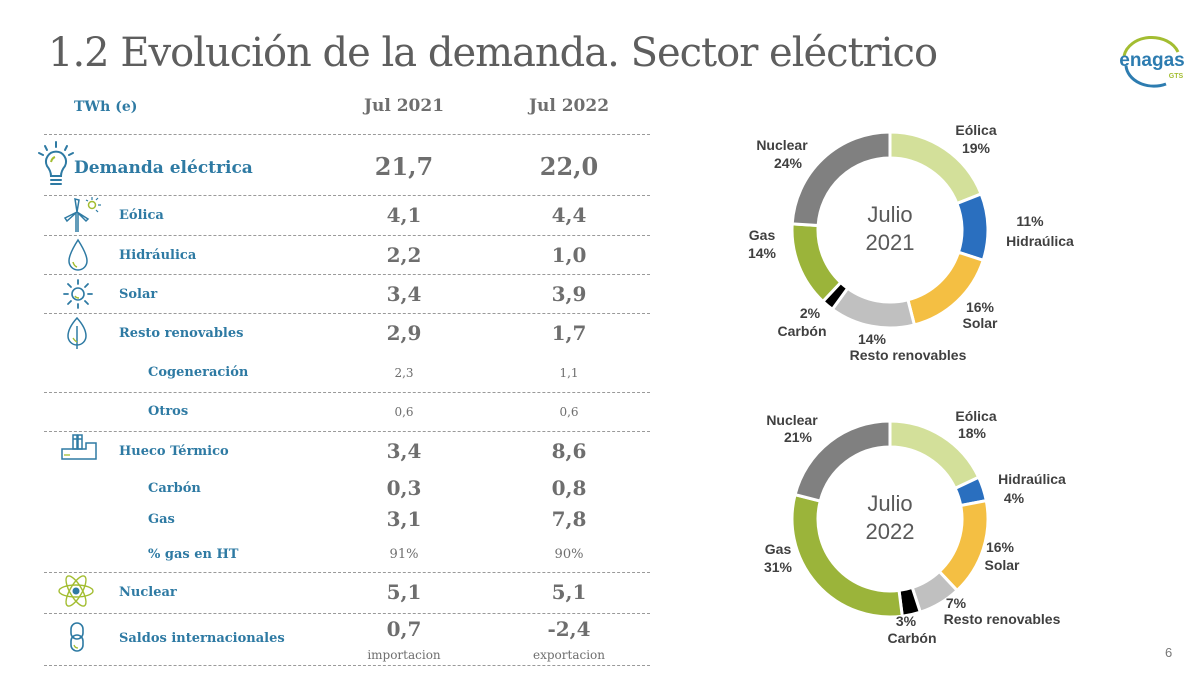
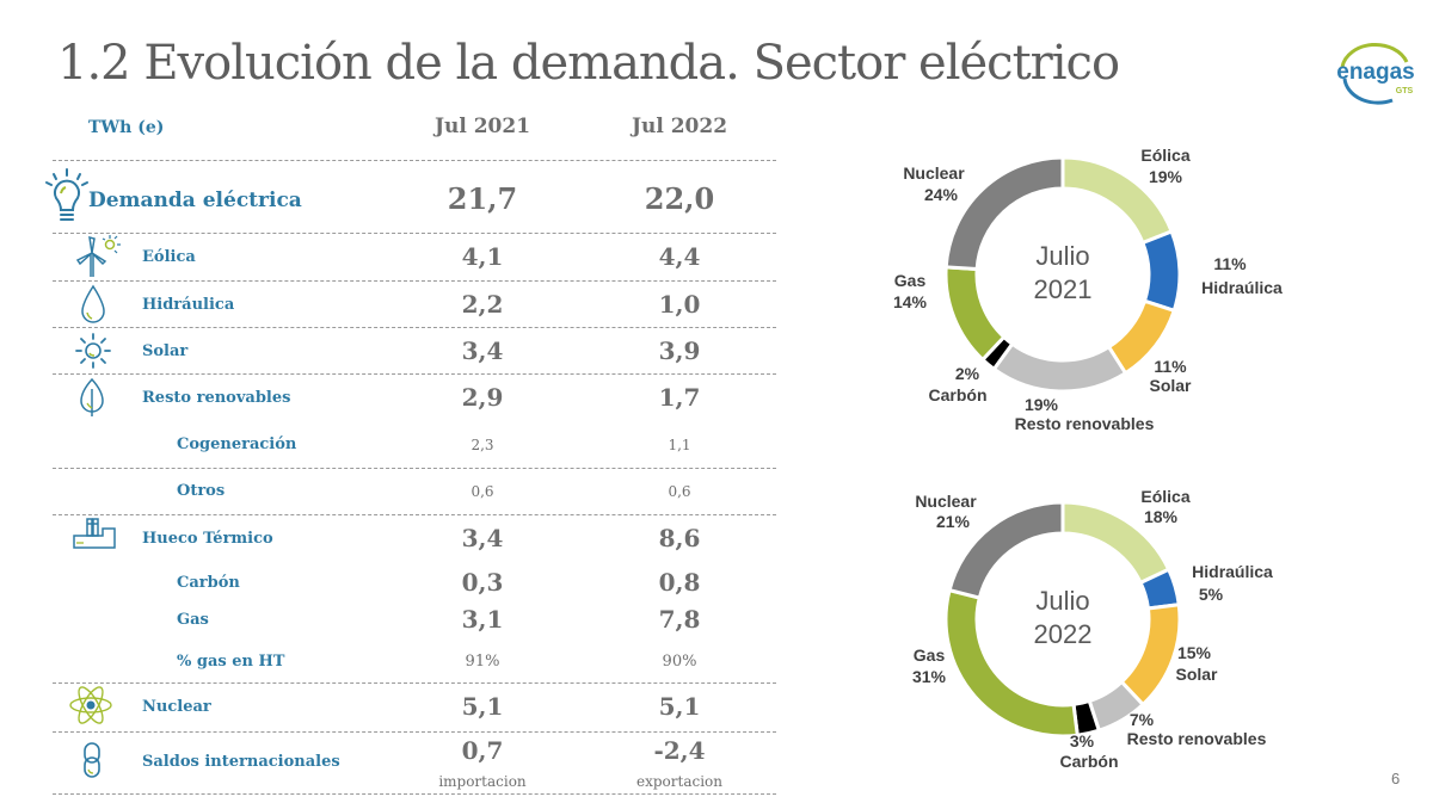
Julio 2021/Solar: 16% -> 11%
Julio 2021/Resto renovables: 14% -> 19%
Julio 2022/Hidraúlica: 4% -> 5%
Julio 2022/Solar: 16% -> 15%
